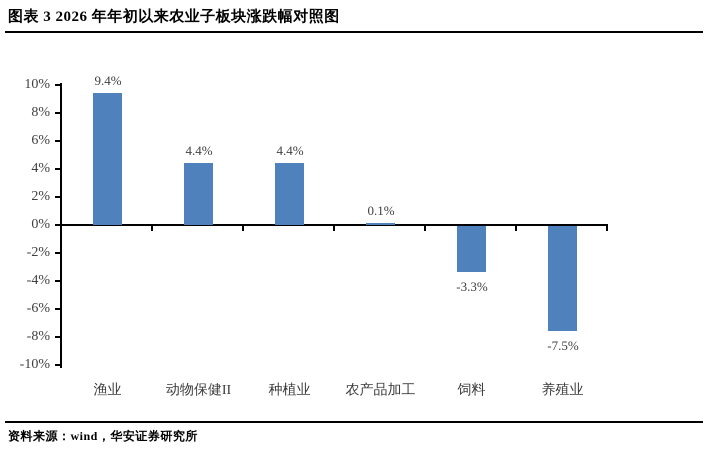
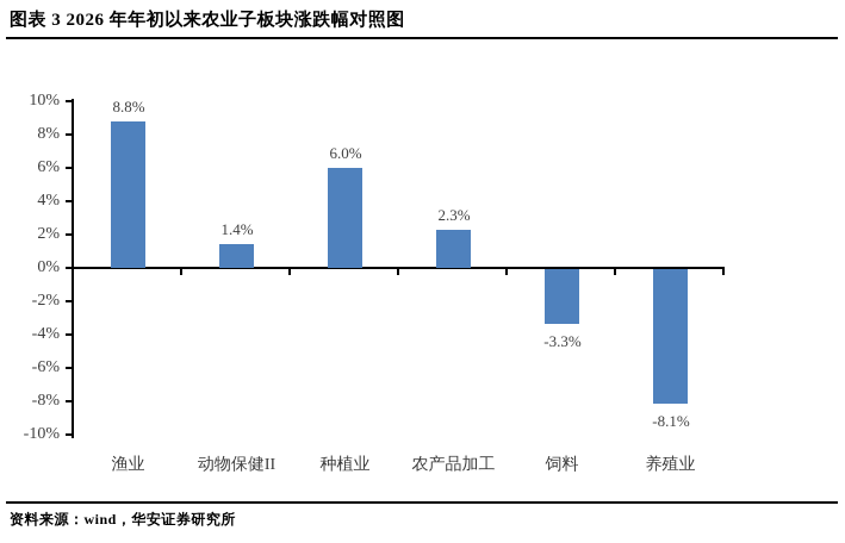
渔业: 9.4% -> 8.8%
动物保健II: 4.4% -> 1.4%
种植业: 4.4% -> 6.0%
农产品加工: 0.1% -> 2.3%
养殖业: -7.5% -> -8.1%
